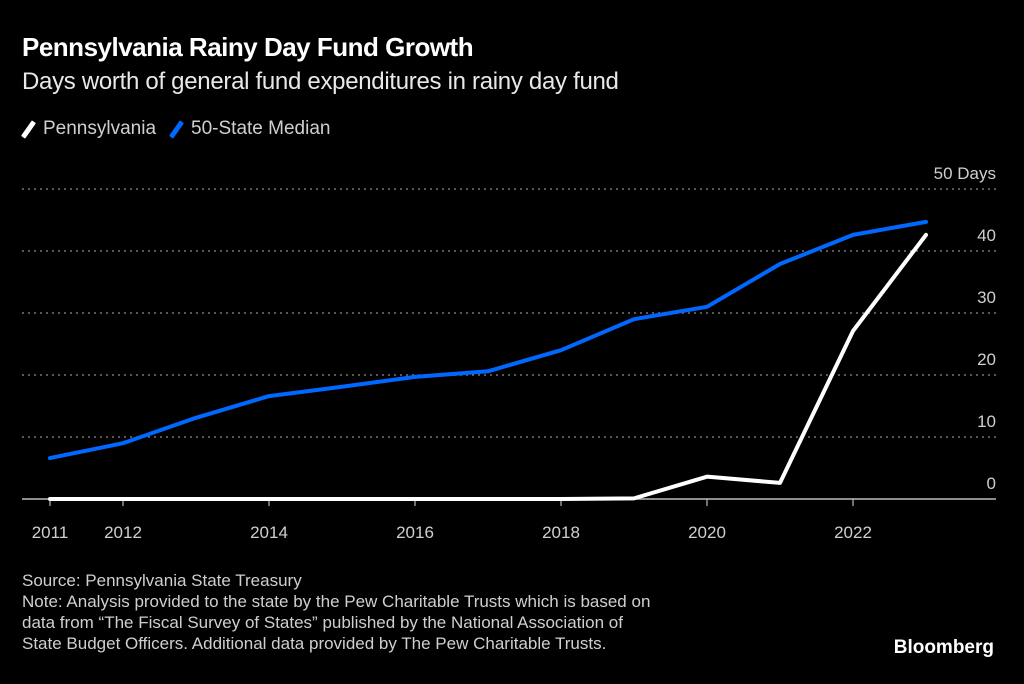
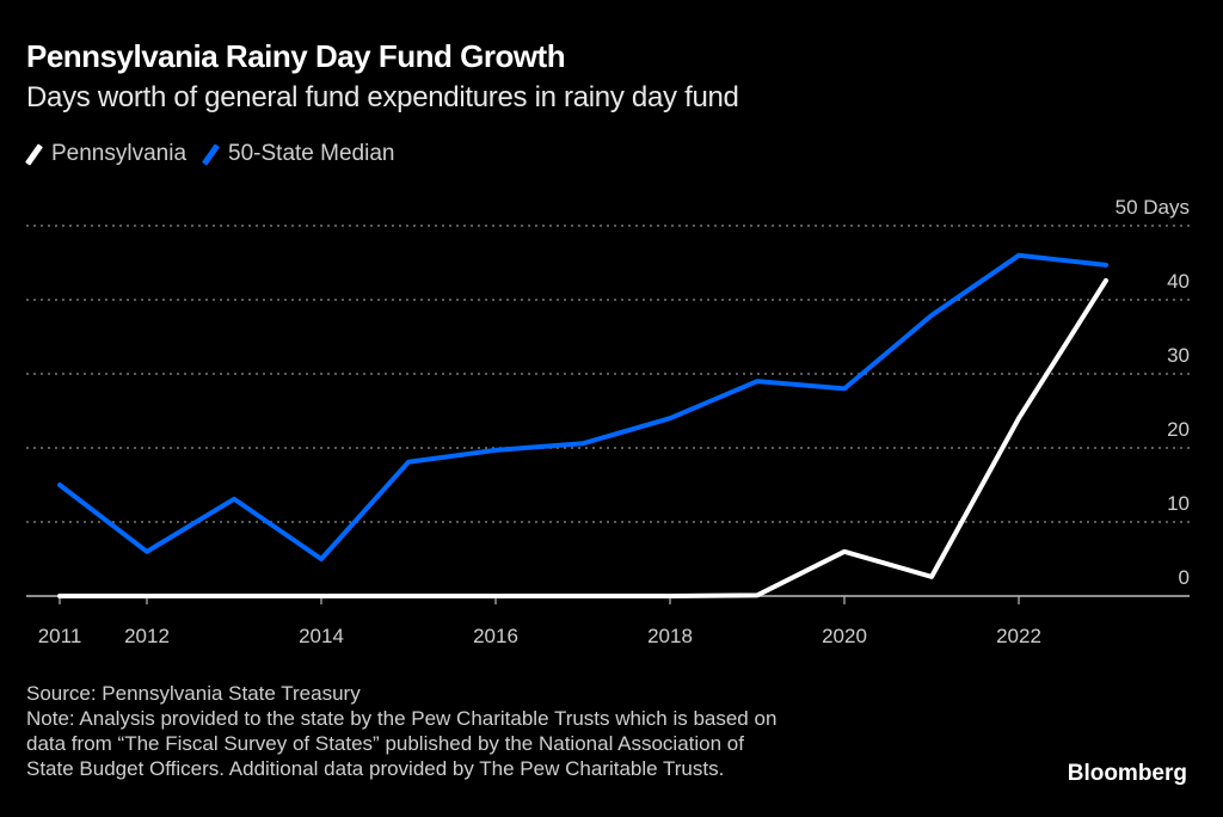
50-State Median/2011: 7 -> 15
50-State Median/2012: 9 -> 6
50-State Median/2014: 17 -> 5
Pennsylvania/2020: 4 -> 6
50-State Median/2020: 31 -> 28
Pennsylvania/2022: 27 -> 24
50-State Median/2022: 43 -> 46
